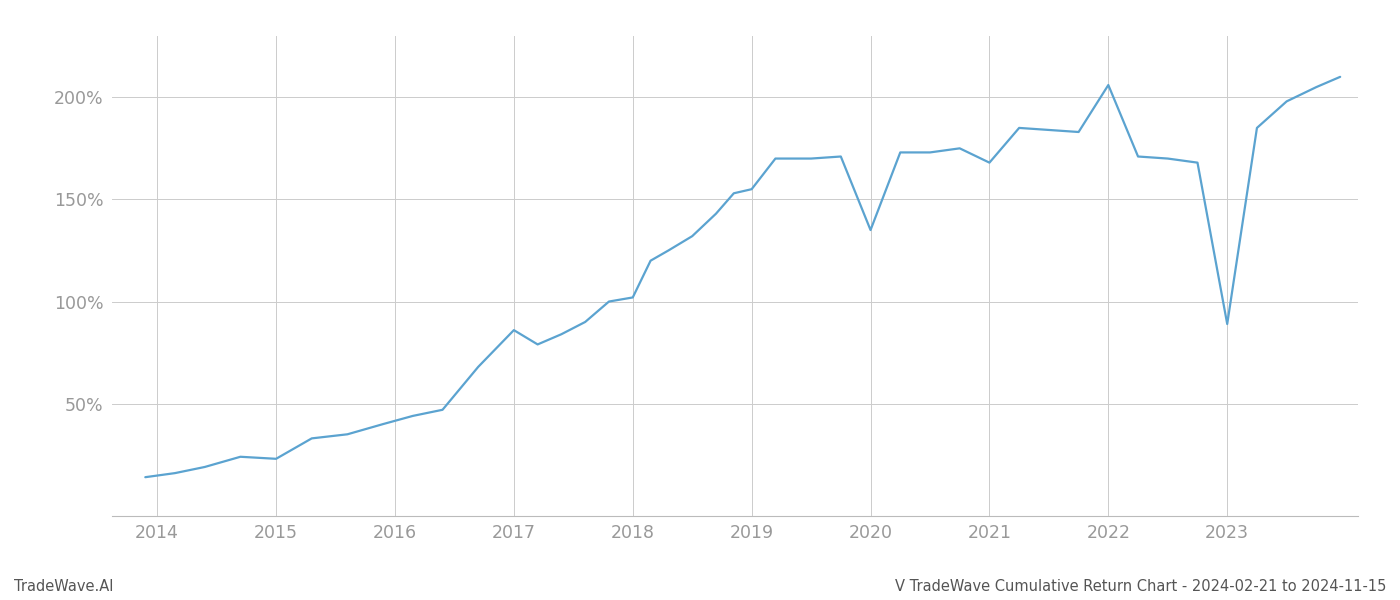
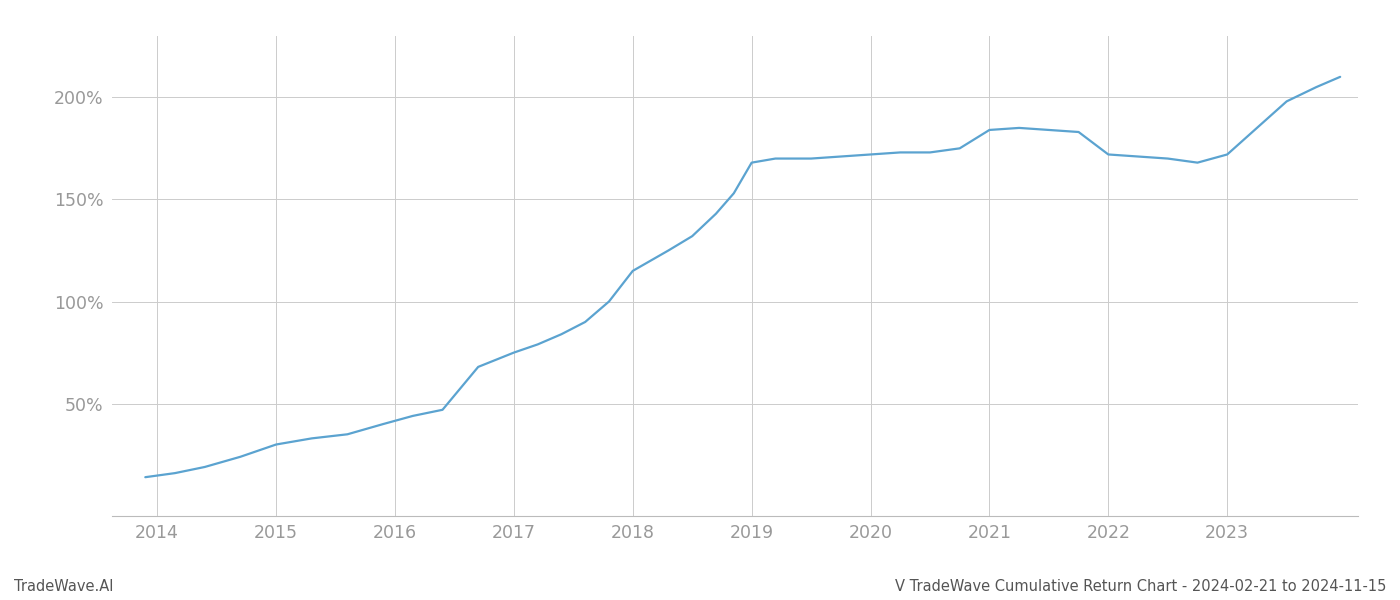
2015: 23% -> 30%
2017: 86% -> 75%
2018: 102% -> 115%
2019: 155% -> 168%
2020: 135% -> 172%
2021: 168% -> 184%
2022: 206% -> 172%
2023: 89% -> 172%
